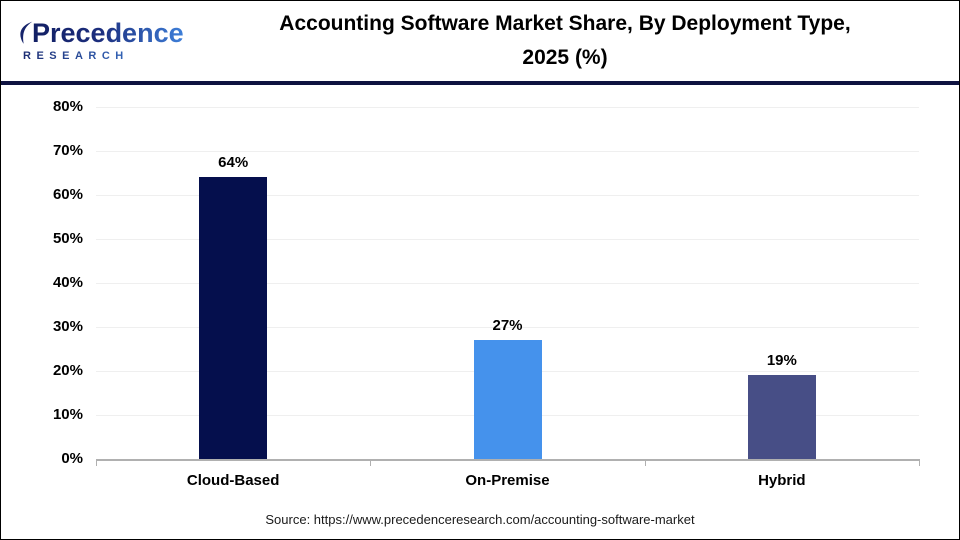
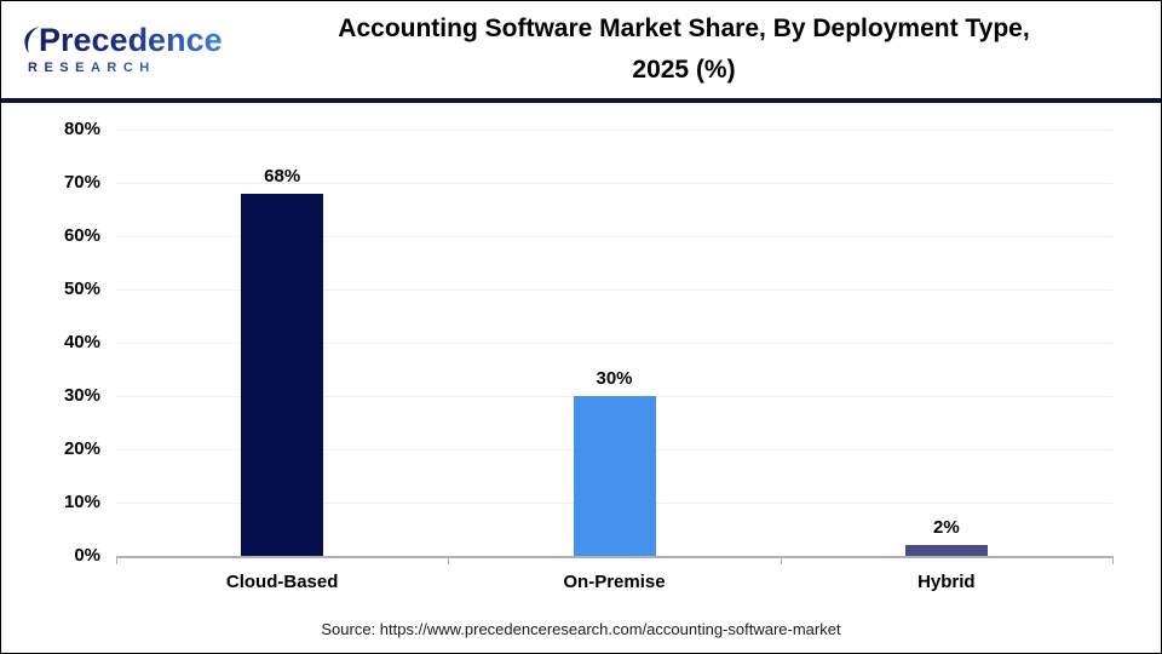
Cloud-Based: 64% -> 68%
On-Premise: 27% -> 30%
Hybrid: 19% -> 2%
